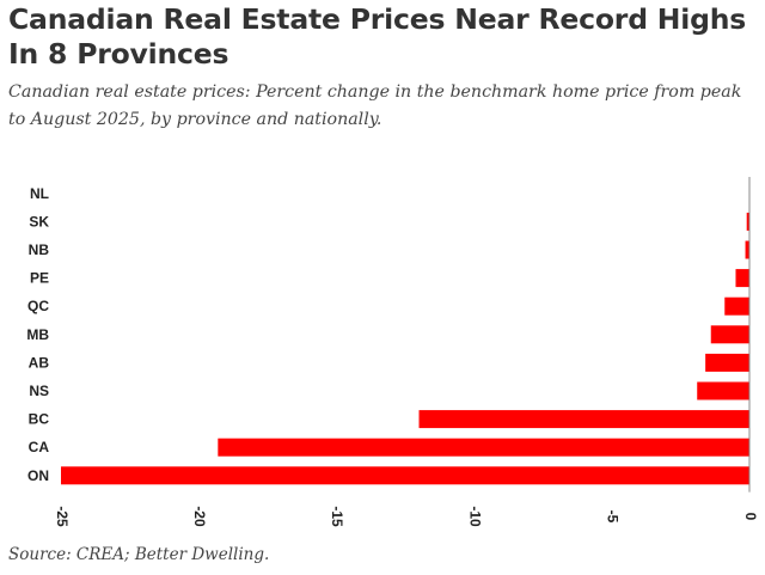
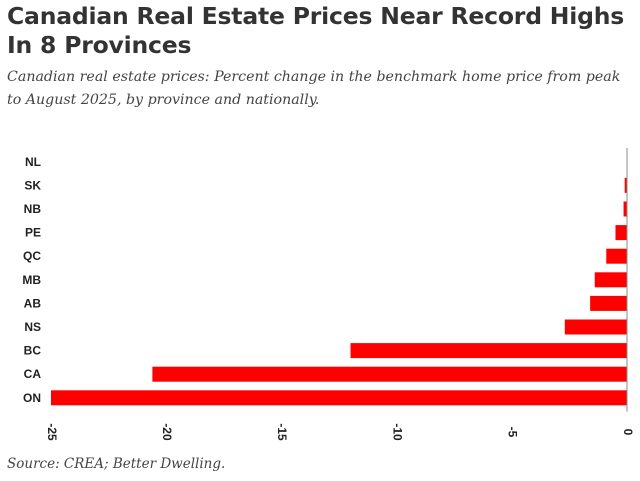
NS: -1.9 -> -2.7
CA: -19.3 -> -20.6
